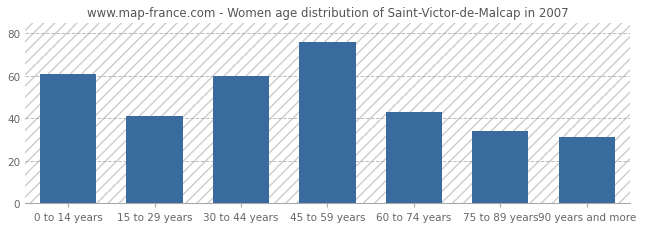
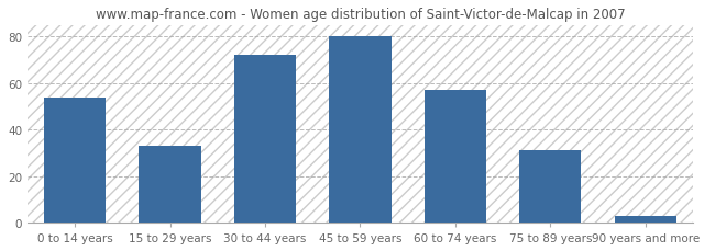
0 to 14 years: 61 -> 54
15 to 29 years: 41 -> 33
30 to 44 years: 60 -> 72
45 to 59 years: 76 -> 80
60 to 74 years: 43 -> 57
75 to 89 years: 34 -> 31
90 years and more: 31 -> 3
